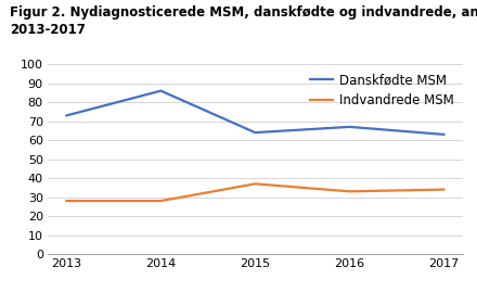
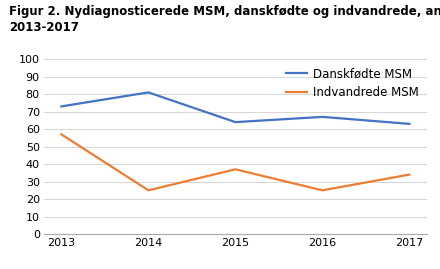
Indvandrede MSM/2013: 28 -> 57
Danskfødte MSM/2014: 86 -> 81
Indvandrede MSM/2014: 28 -> 25
Indvandrede MSM/2016: 33 -> 25
